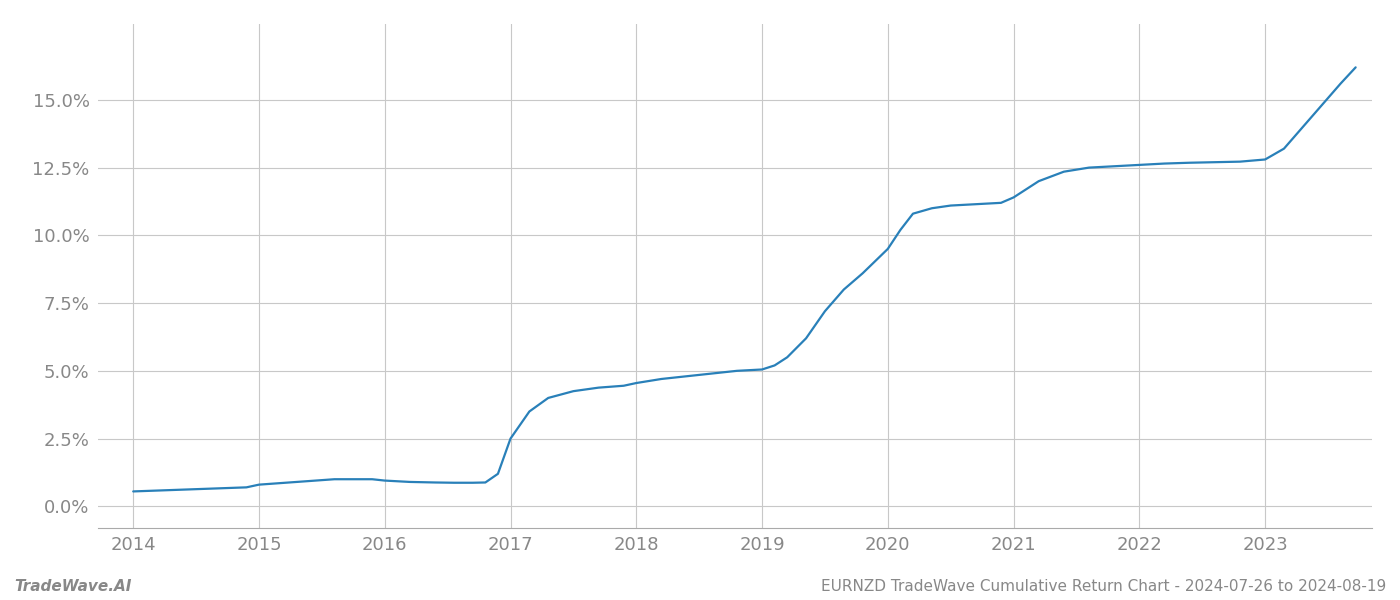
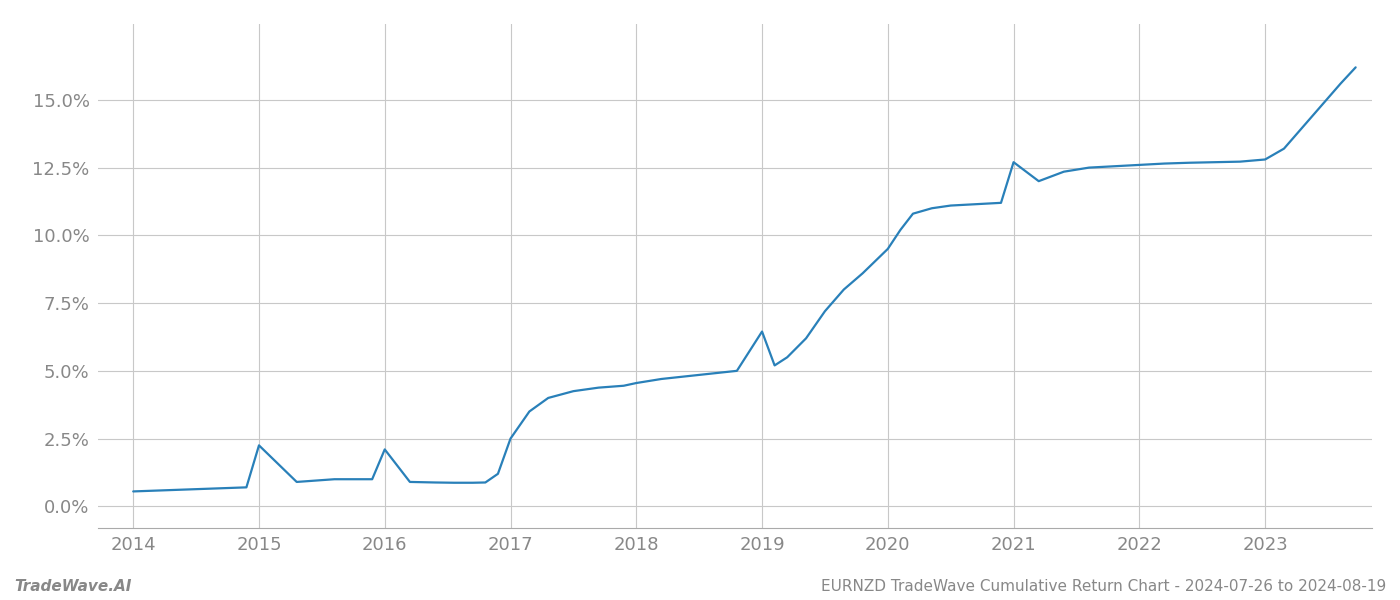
2015: 0.80% -> 2.25%
2016: 0.95% -> 2.10%
2019: 5.05% -> 6.45%
2021: 11.40% -> 12.70%
